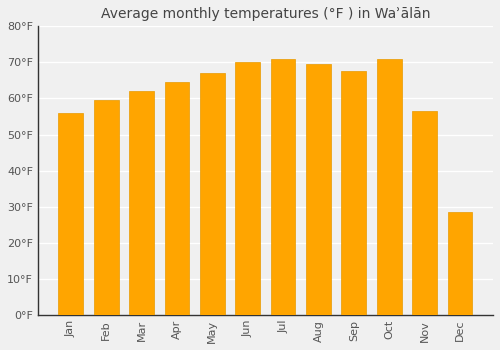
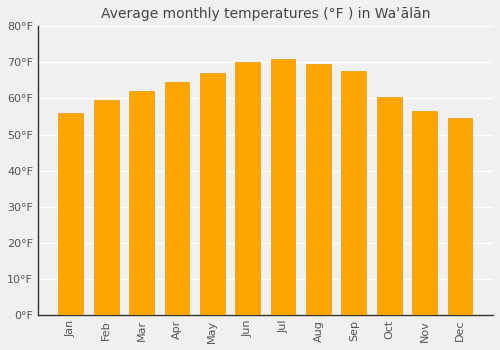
Oct: 71.0°F -> 60.5°F
Dec: 28.5°F -> 54.5°F
